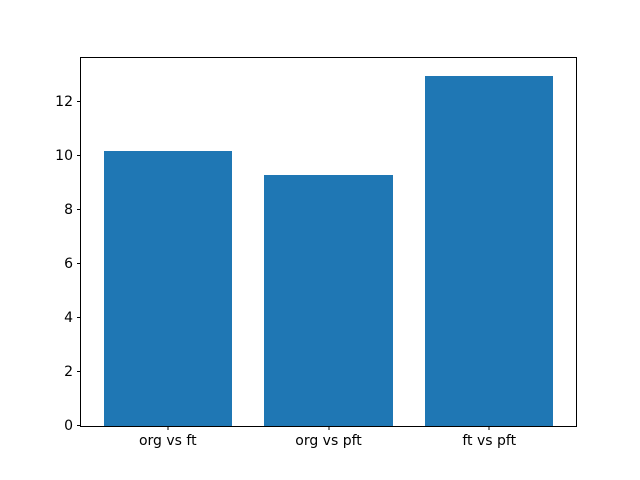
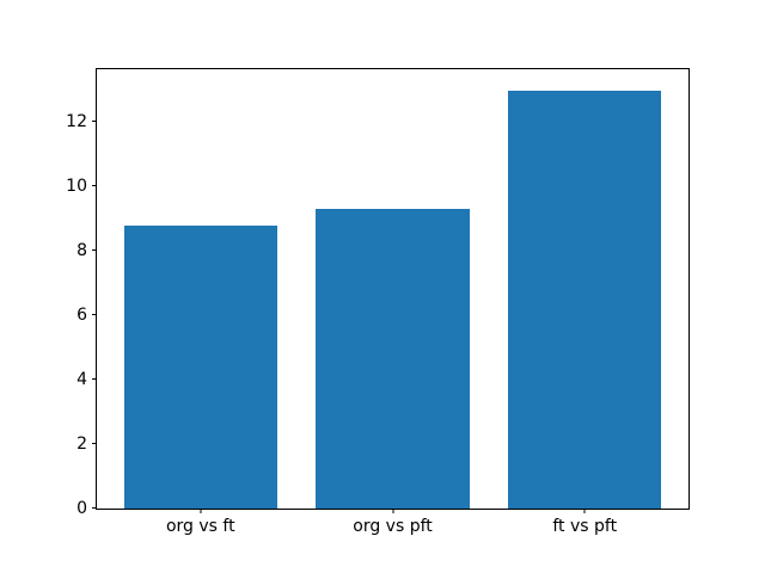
org vs ft: 10.2 -> 8.8
